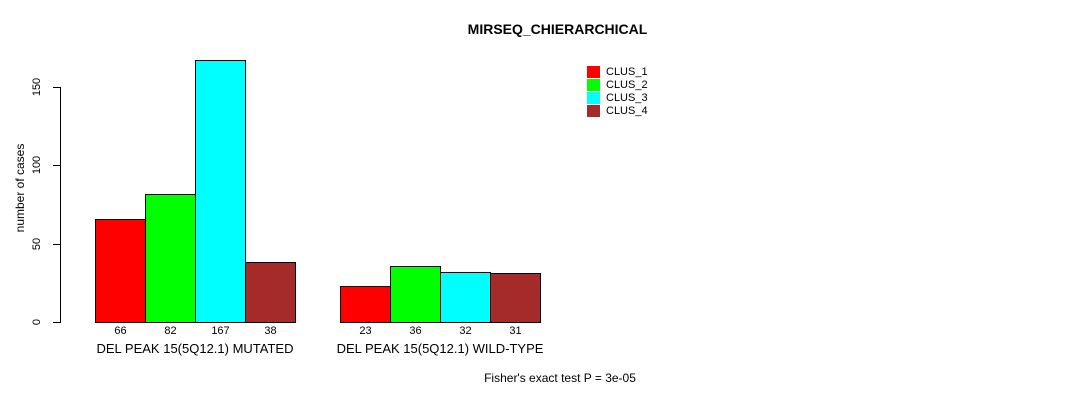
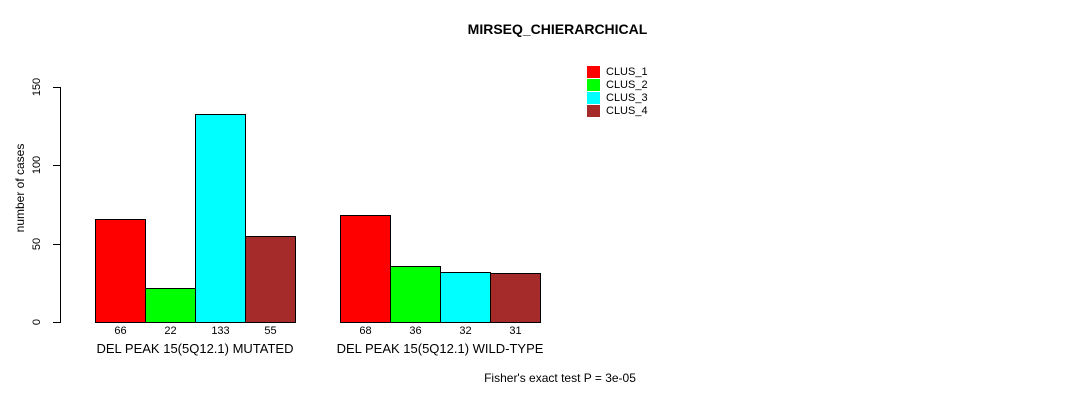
CLUS_2/DEL PEAK 15(5Q12.1) MUTATED: 82 -> 22
CLUS_3/DEL PEAK 15(5Q12.1) MUTATED: 167 -> 133
CLUS_4/DEL PEAK 15(5Q12.1) MUTATED: 38 -> 55
CLUS_1/DEL PEAK 15(5Q12.1) WILD-TYPE: 23 -> 68
